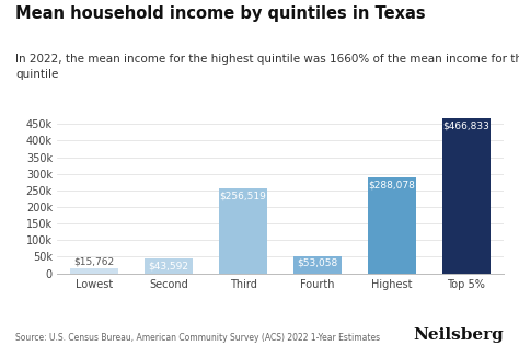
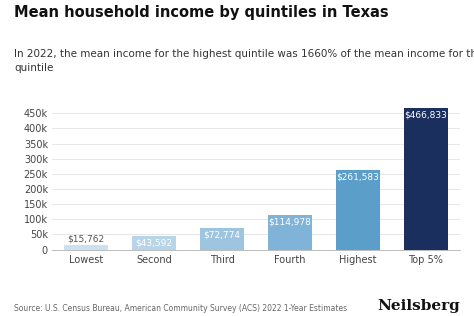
Third: $256,519 -> $72,774
Fourth: $53,058 -> $114,978
Highest: $288,078 -> $261,583
